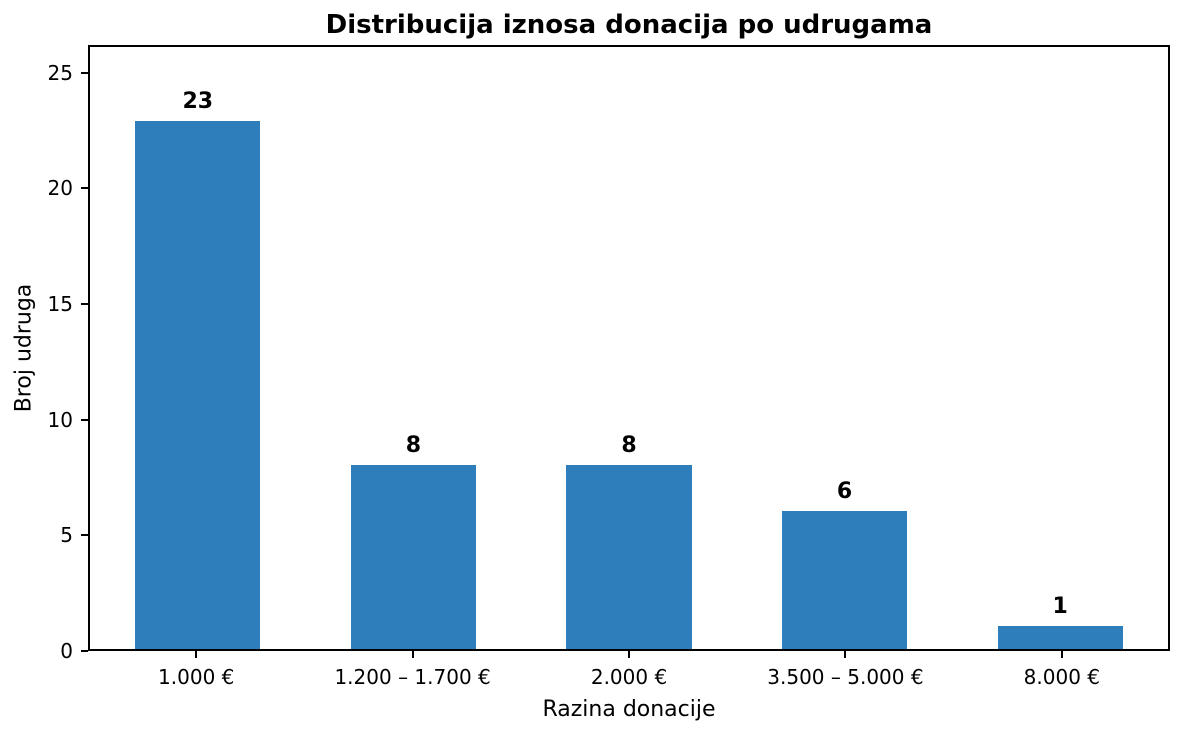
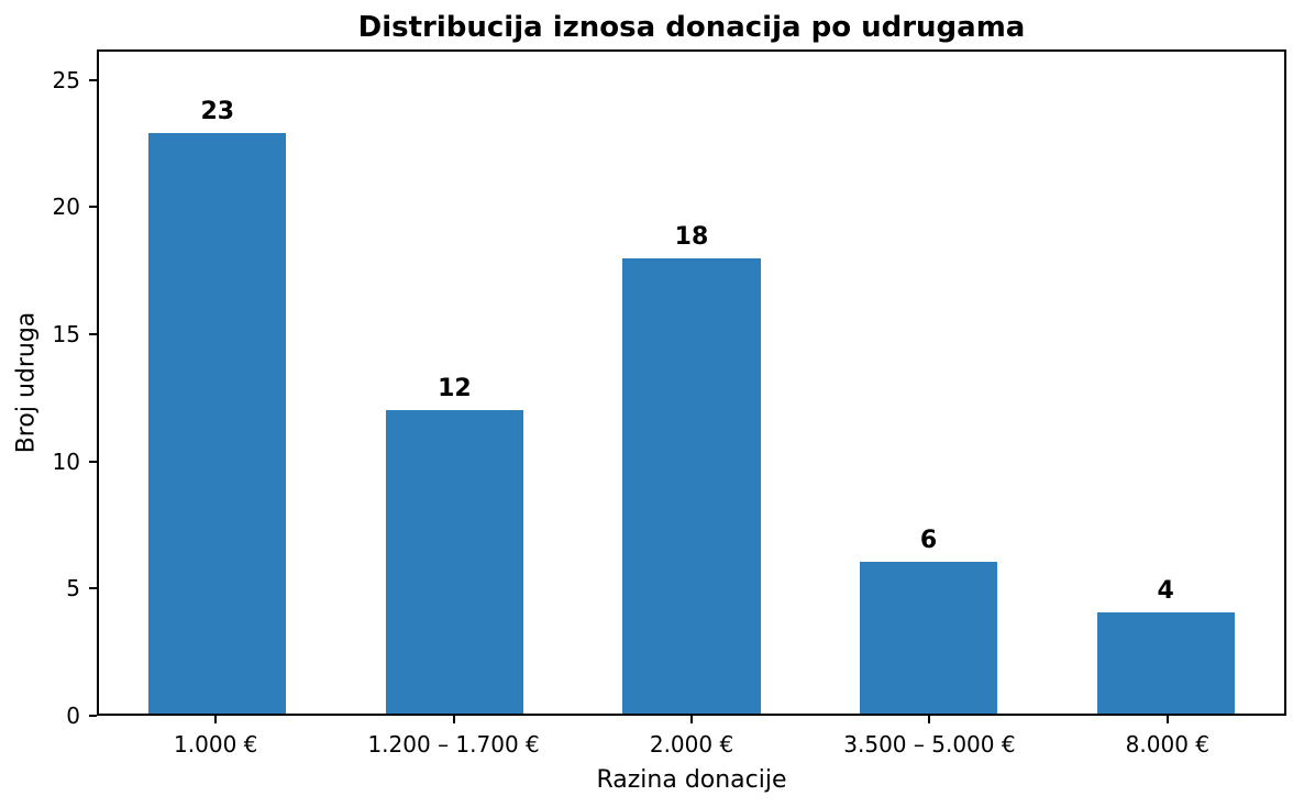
1.200 – 1.700 €: 8 -> 12
2.000 €: 8 -> 18
8.000 €: 1 -> 4
